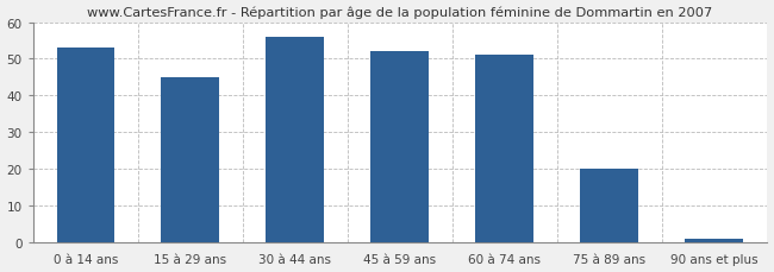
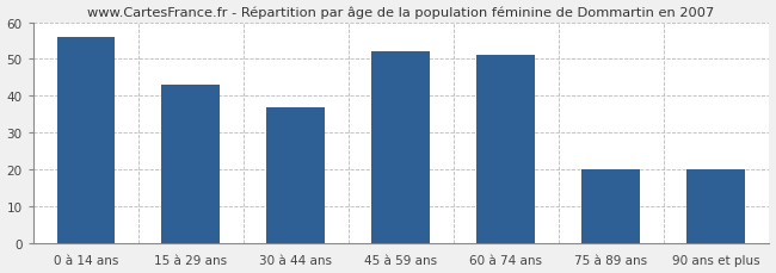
0 à 14 ans: 53 -> 56
15 à 29 ans: 45 -> 43
30 à 44 ans: 56 -> 37
90 ans et plus: 1 -> 20
